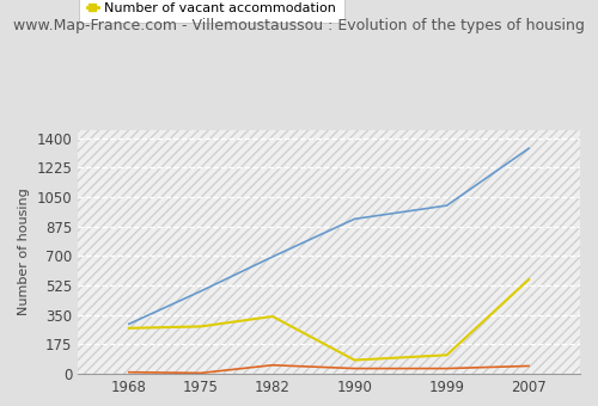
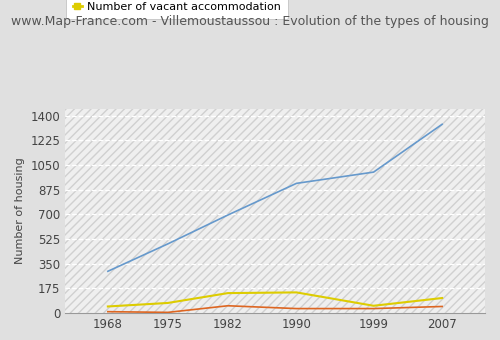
Number of vacant accommodation/1968: 270 -> 40
Number of vacant accommodation/1975: 280 -> 70
Number of vacant accommodation/1982: 340 -> 140
Number of vacant accommodation/1990: 80 -> 140
Number of vacant accommodation/1999: 110 -> 50
Number of vacant accommodation/2007: 560 -> 100
